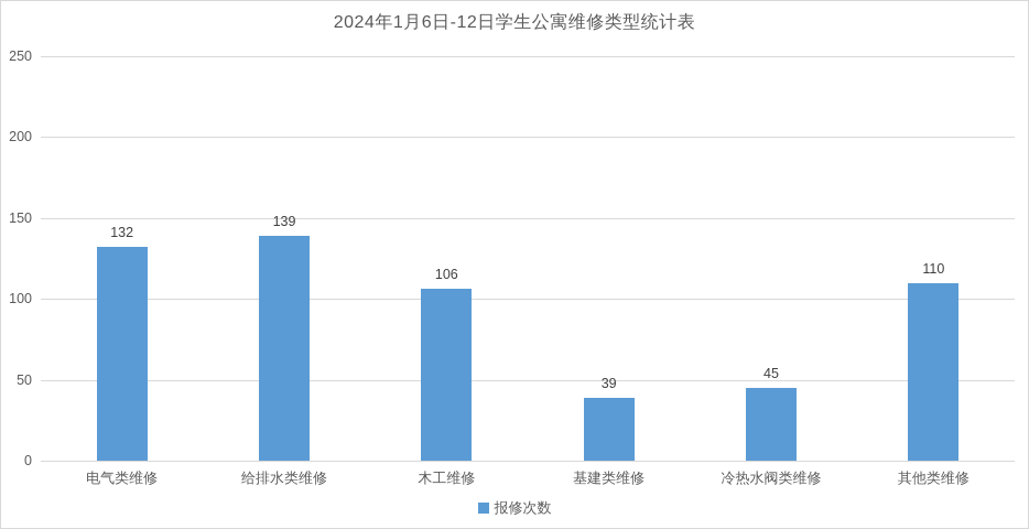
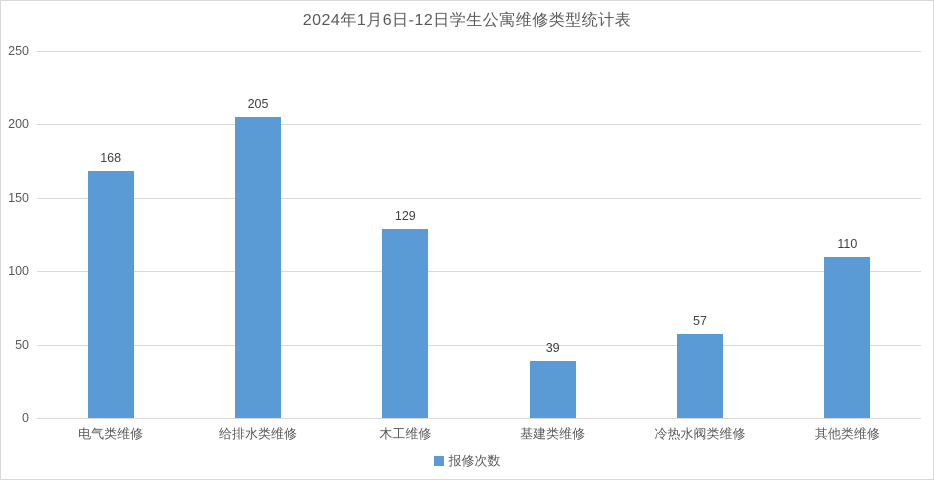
电气类维修: 132 -> 168
给排水类维修: 139 -> 205
木工维修: 106 -> 129
冷热水阀类维修: 45 -> 57
